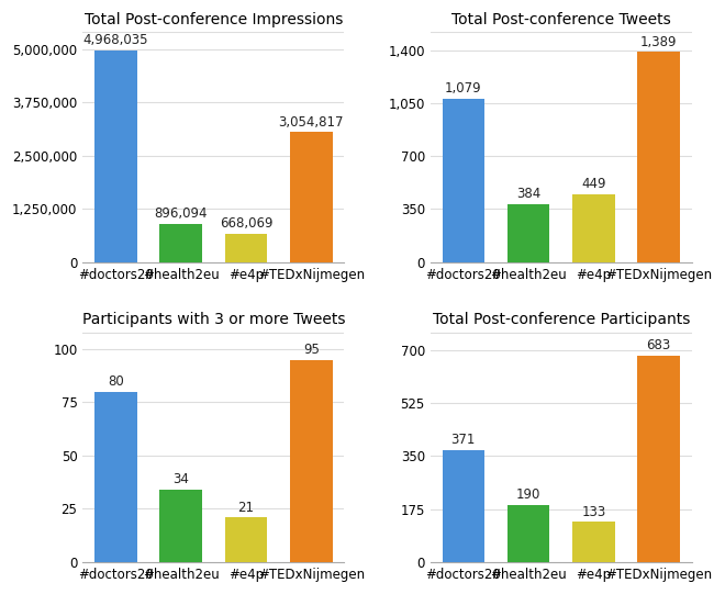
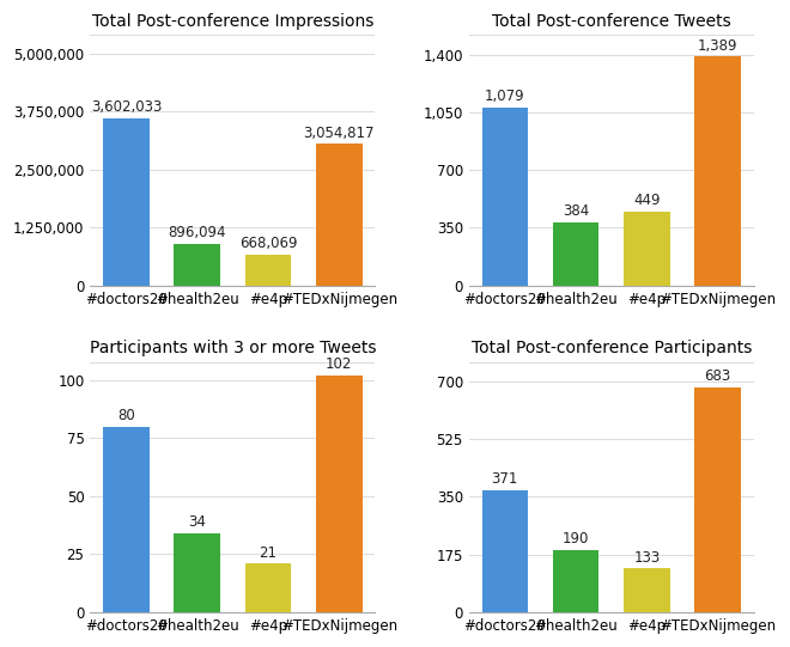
Total Post-conference Impressions/#doctors20: 4,968,035 -> 3,602,033
Participants with 3 or more Tweets/#TEDxNijmegen: 95 -> 102
